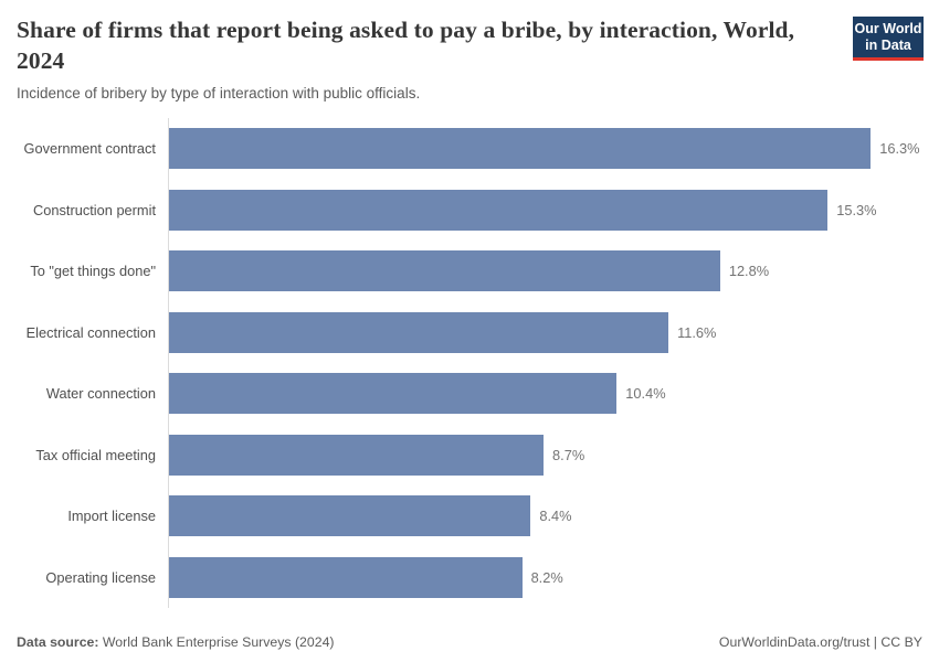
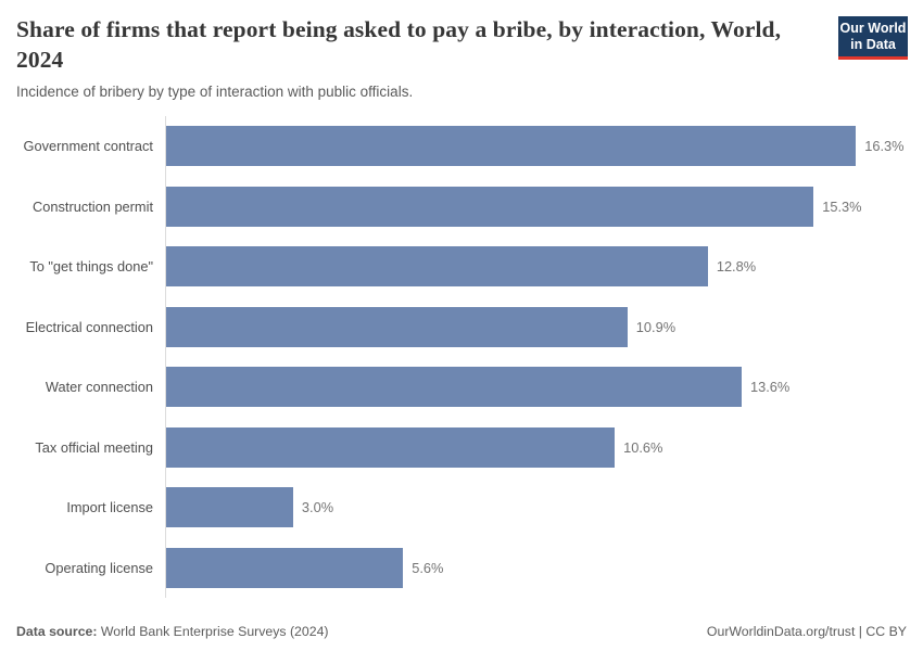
Electrical connection: 11.6% -> 10.9%
Water connection: 10.4% -> 13.6%
Tax official meeting: 8.7% -> 10.6%
Import license: 8.4% -> 3.0%
Operating license: 8.2% -> 5.6%
